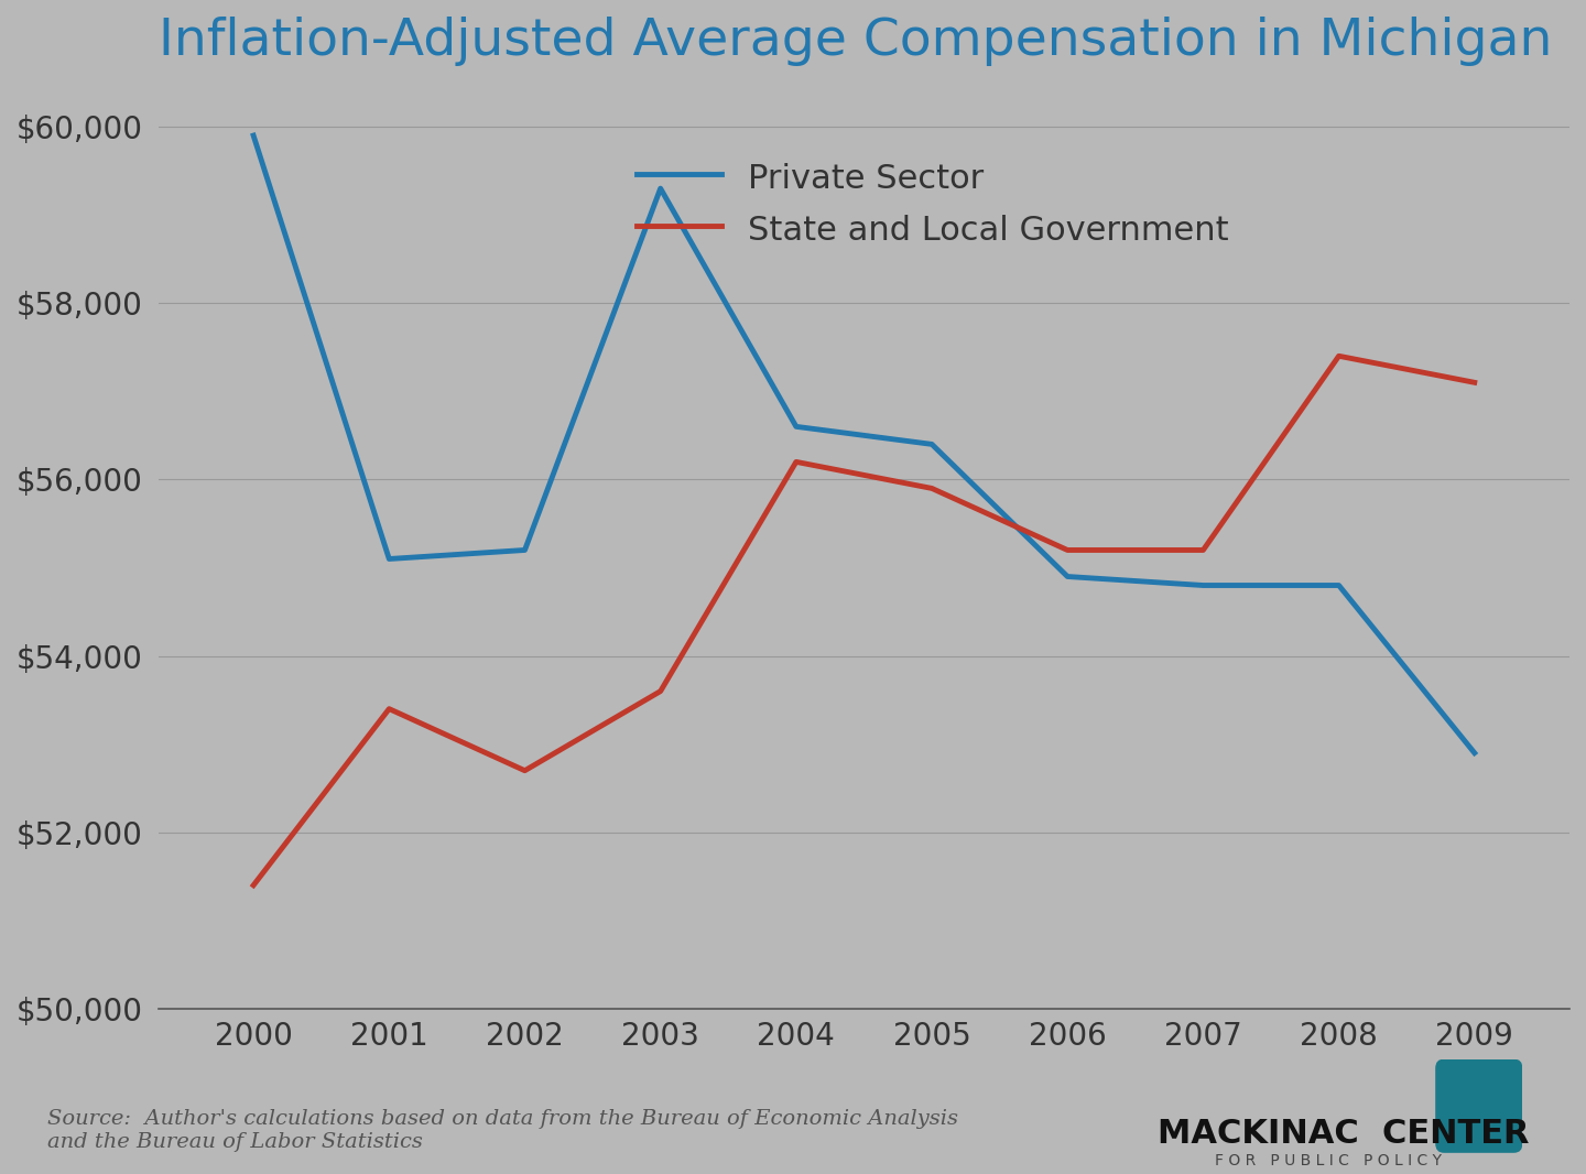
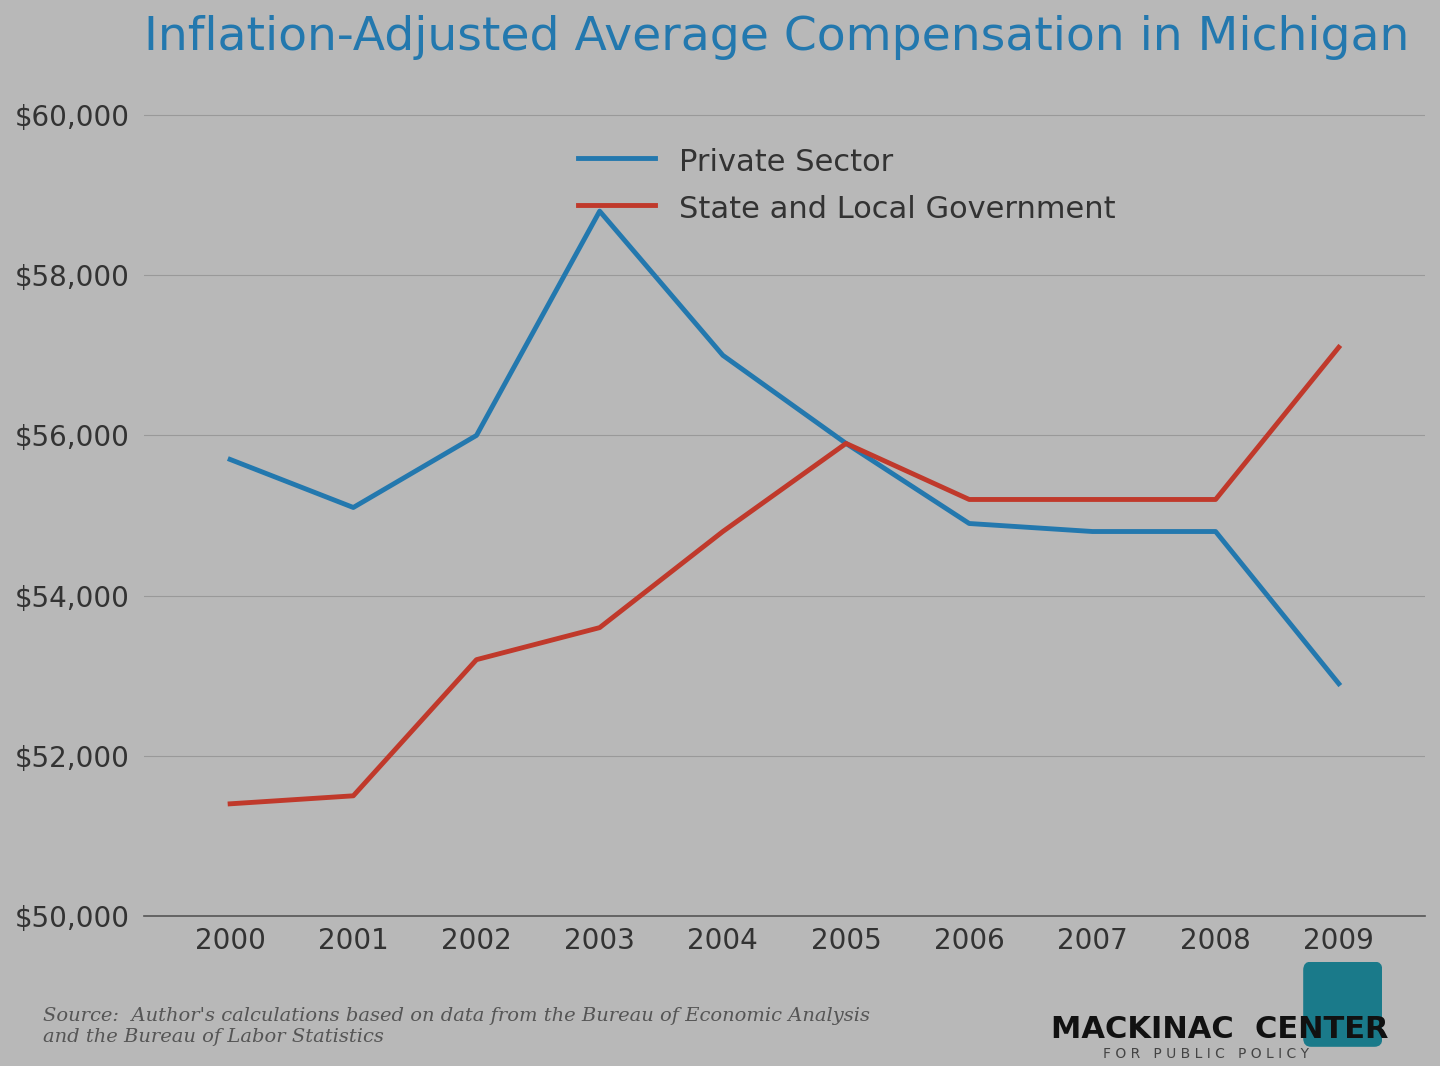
Private Sector/2000: $59,900 -> $55,700
State and Local Government/2001: $53,400 -> $51,500
Private Sector/2002: $55,200 -> $56,000
State and Local Government/2002: $52,700 -> $53,200
Private Sector/2003: $59,300 -> $58,800
Private Sector/2004: $56,600 -> $57,000
State and Local Government/2004: $56,200 -> $54,800
Private Sector/2005: $56,400 -> $55,900
State and Local Government/2008: $57,400 -> $55,200
